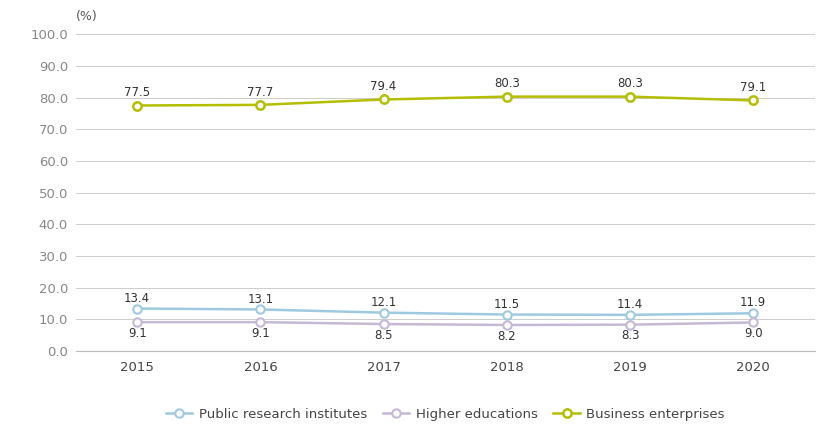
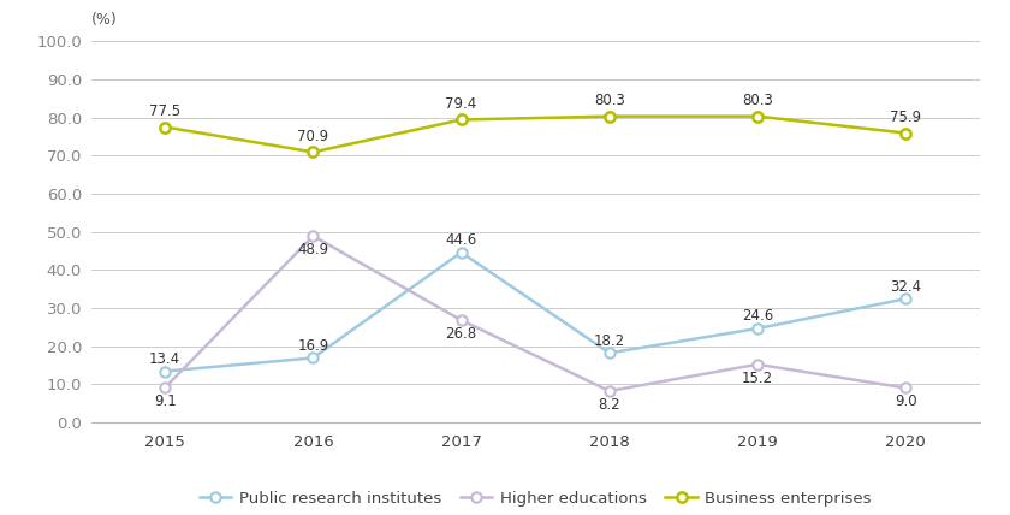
Public research institutes/2016: 13.1 -> 16.9
Higher educations/2016: 9.1 -> 48.9
Business enterprises/2016: 77.7 -> 70.9
Public research institutes/2017: 12.1 -> 44.6
Higher educations/2017: 8.5 -> 26.8
Public research institutes/2018: 11.5 -> 18.2
Public research institutes/2019: 11.4 -> 24.6
Higher educations/2019: 8.3 -> 15.2
Public research institutes/2020: 11.9 -> 32.4
Business enterprises/2020: 79.1 -> 75.9
